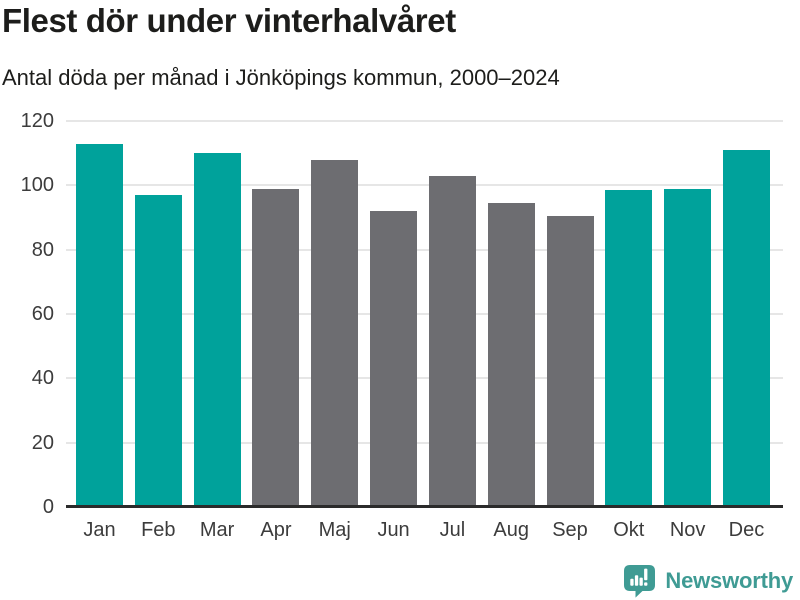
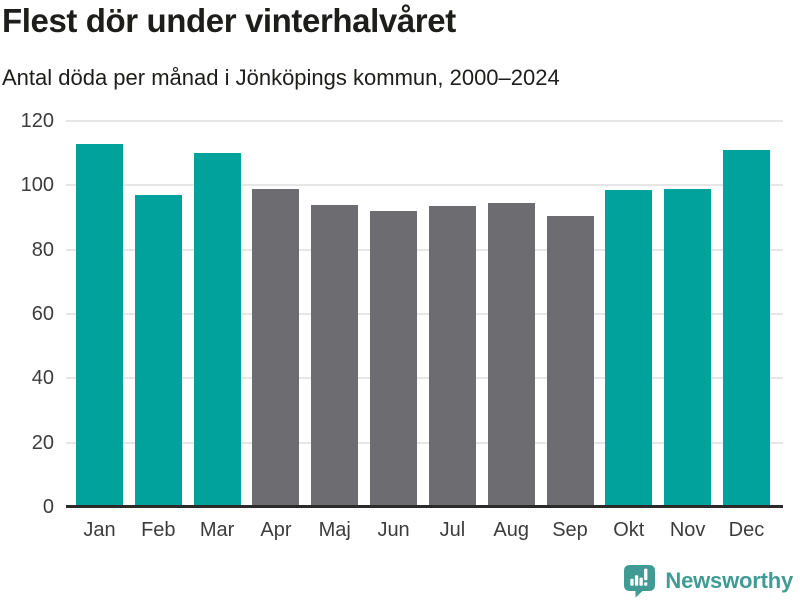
Maj: 108 -> 94
Jul: 103 -> 94
